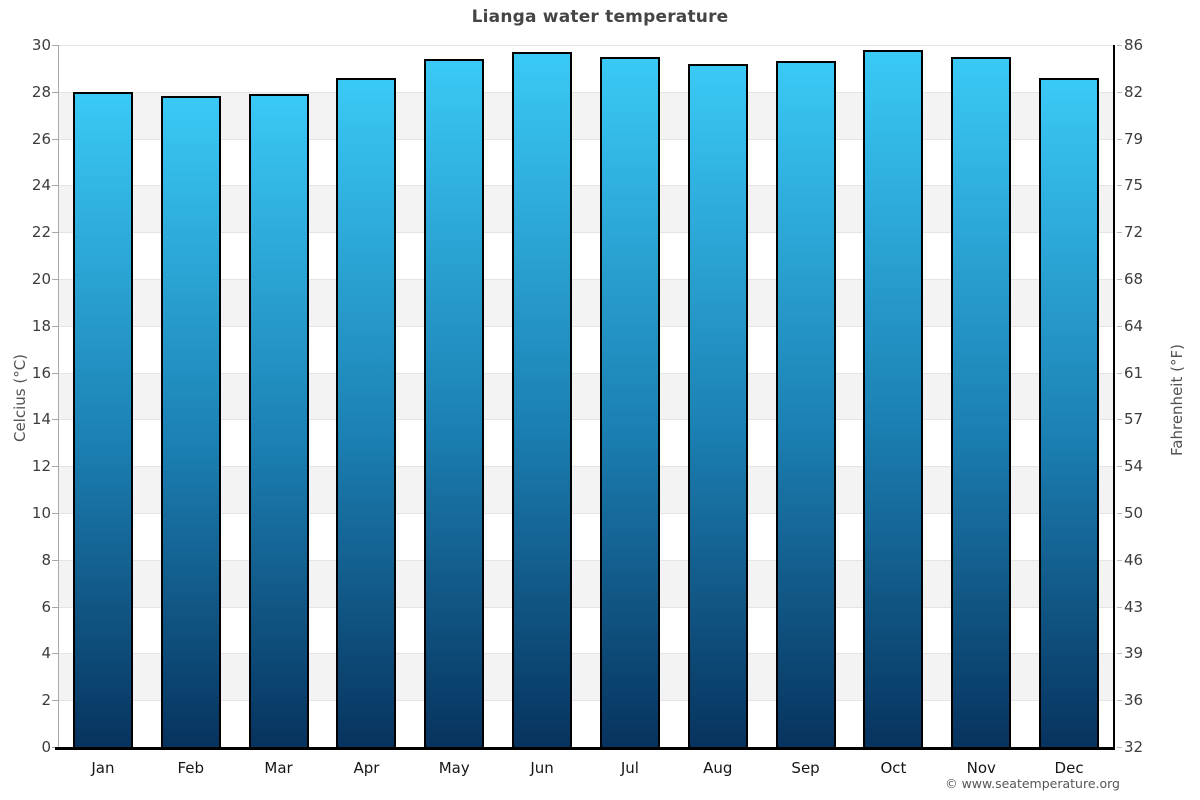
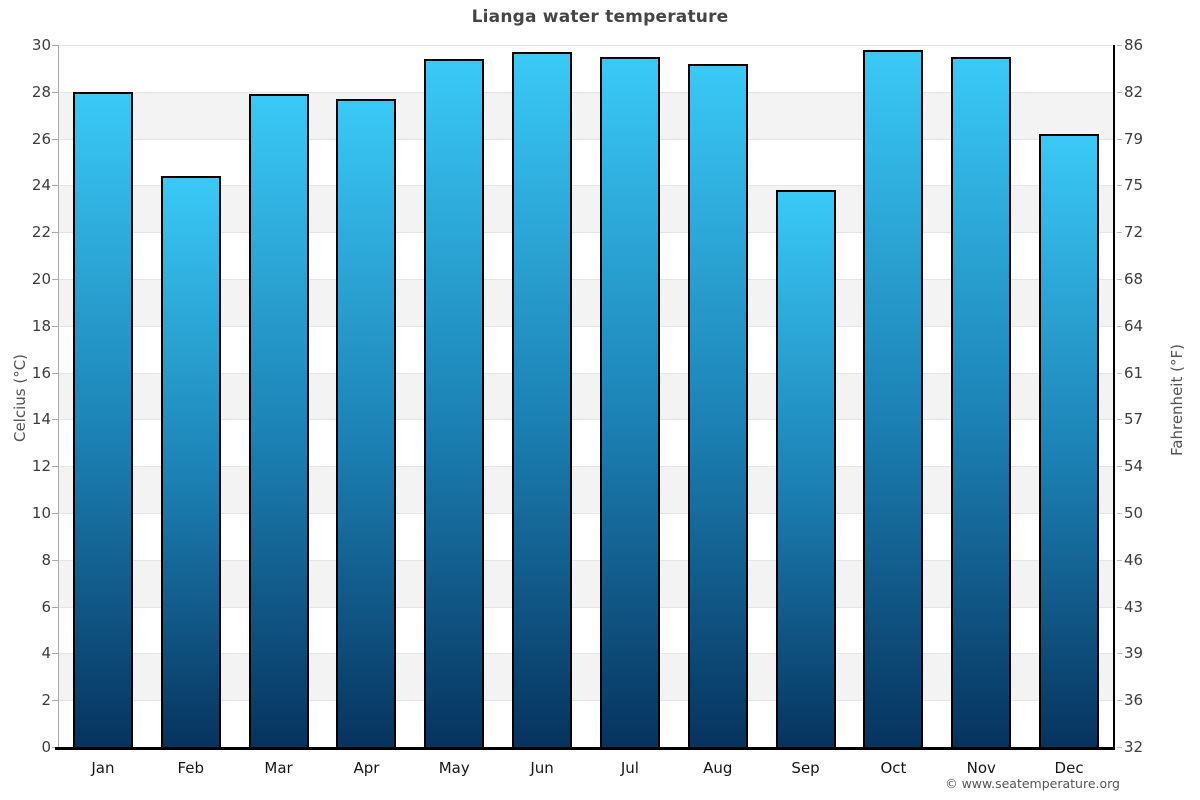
Feb: 27.8 -> 24.4
Apr: 28.6 -> 27.7
Sep: 29.3 -> 23.8
Dec: 28.6 -> 26.2
